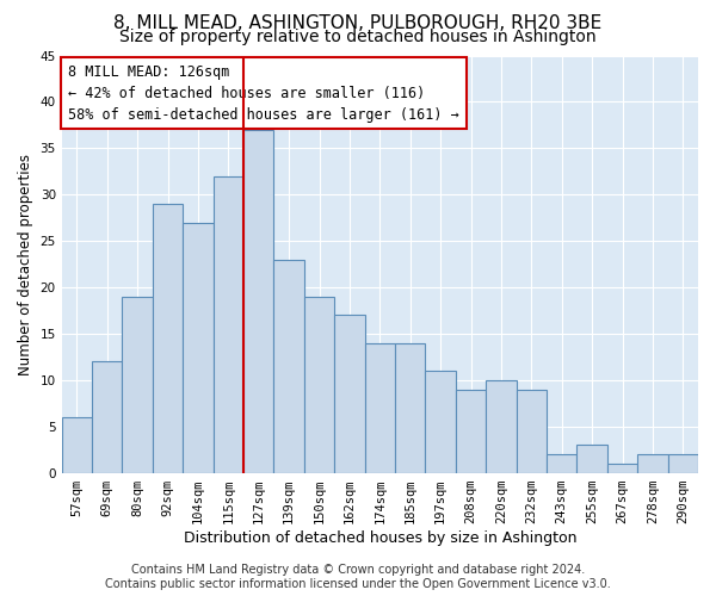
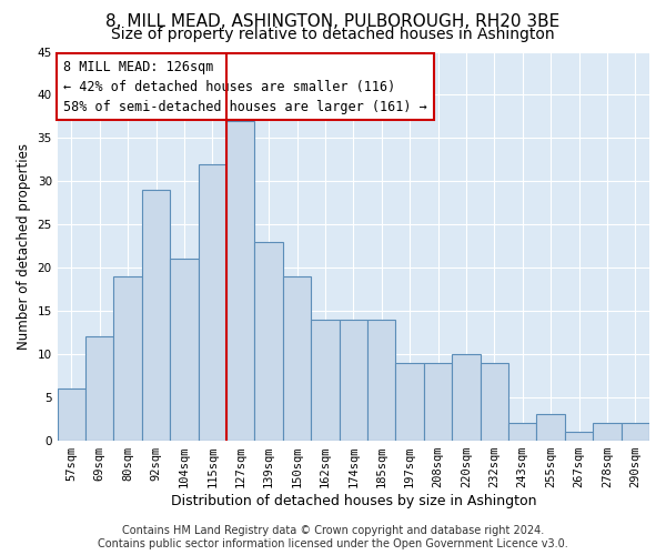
104sqm: 27 -> 21
162sqm: 17 -> 14
197sqm: 11 -> 9
